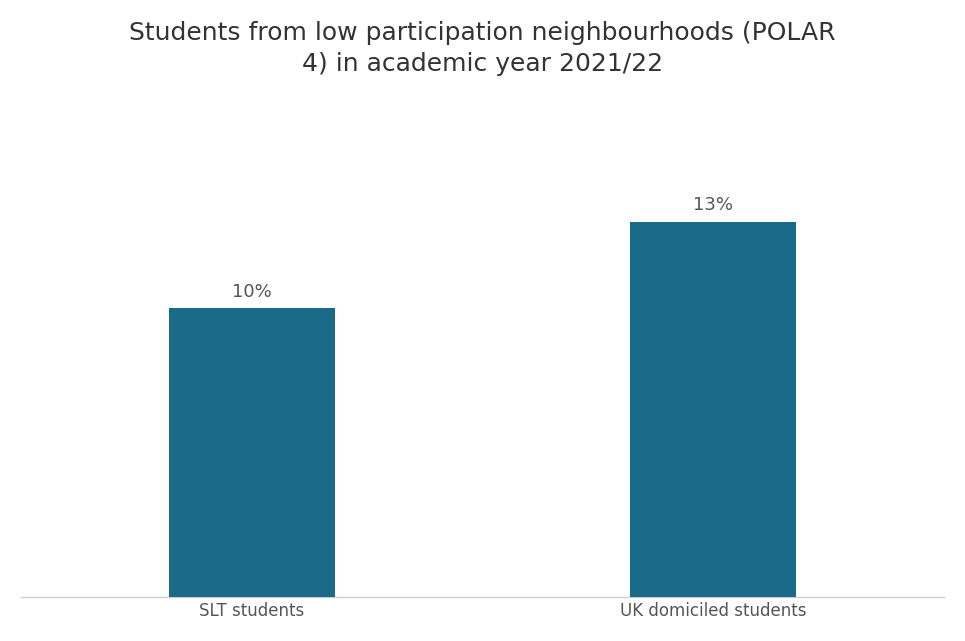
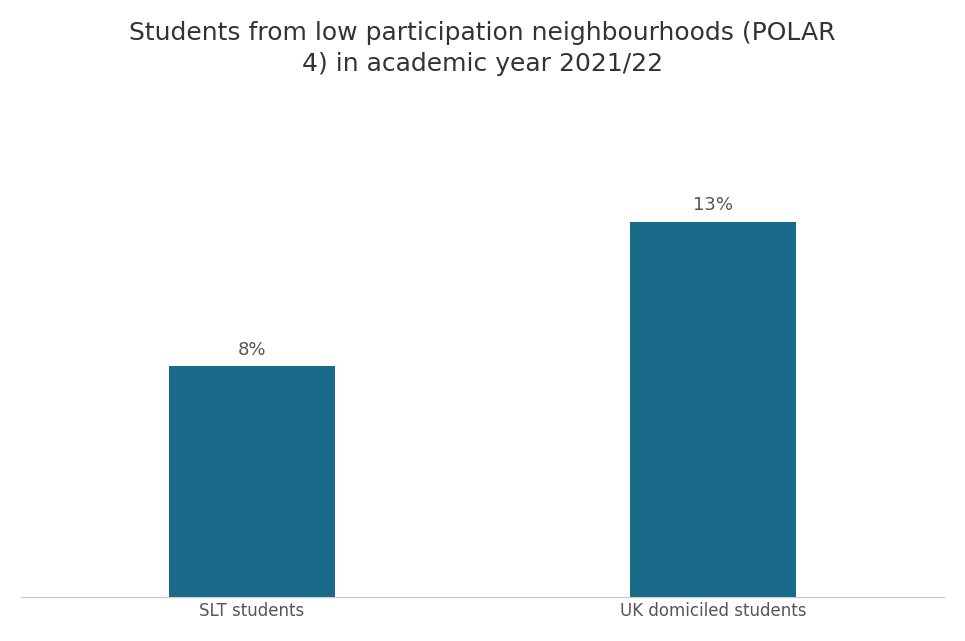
SLT students: 10% -> 8%
